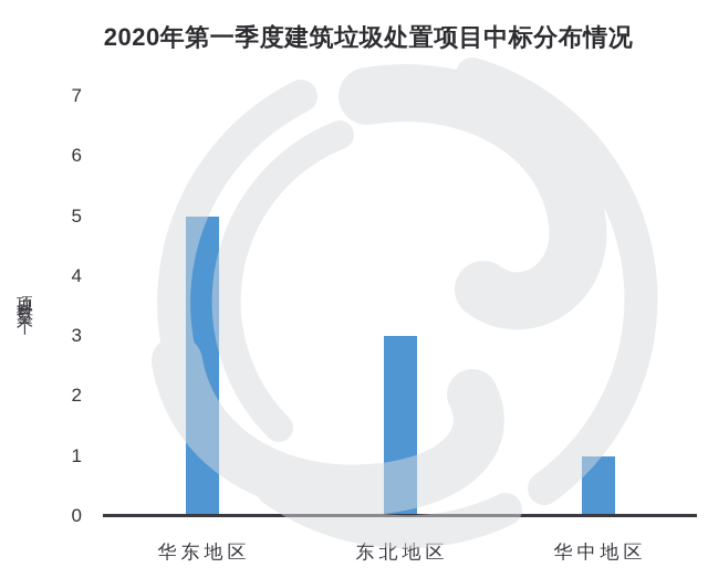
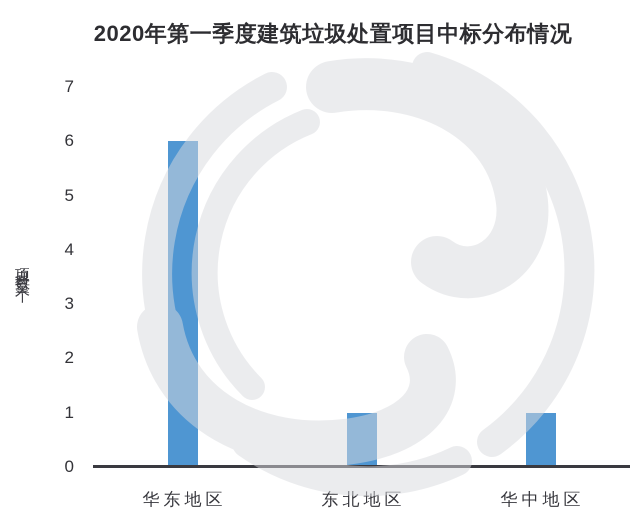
华东地区: 5 -> 6
东北地区: 3 -> 1
